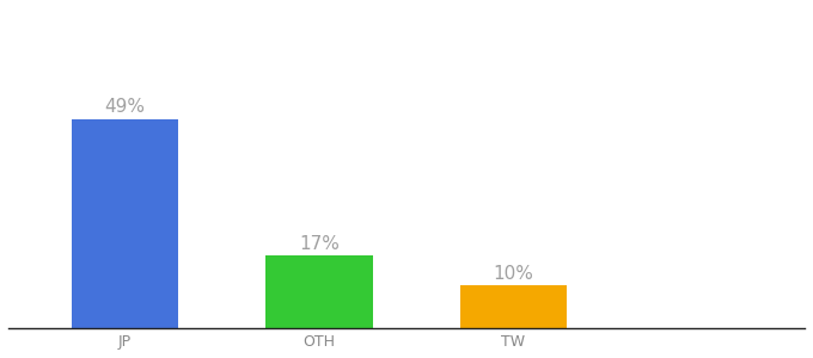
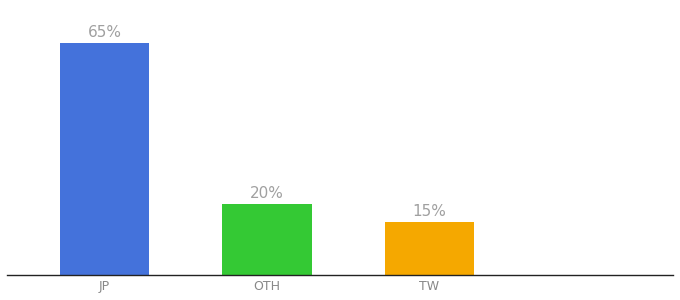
JP: 49% -> 65%
OTH: 17% -> 20%
TW: 10% -> 15%
